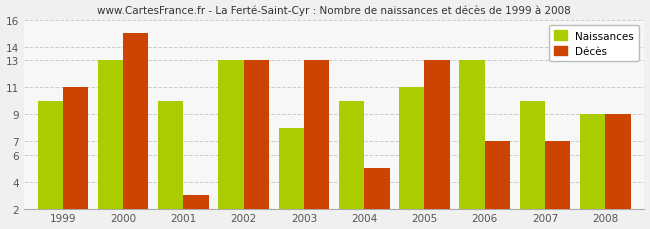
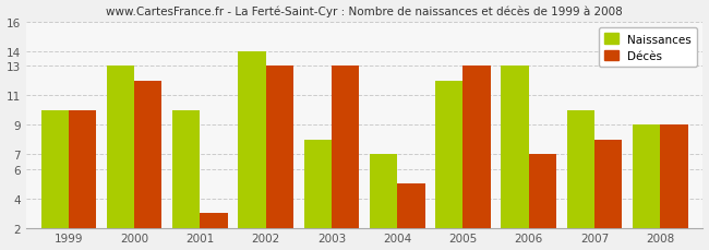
Décès/1999: 11 -> 10
Décès/2000: 15 -> 12
Naissances/2002: 13 -> 14
Naissances/2004: 10 -> 7
Naissances/2005: 11 -> 12
Décès/2007: 7 -> 8
